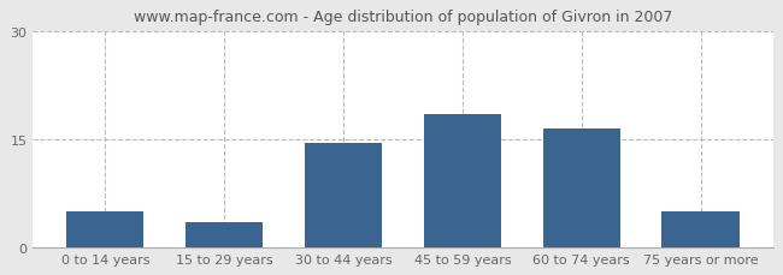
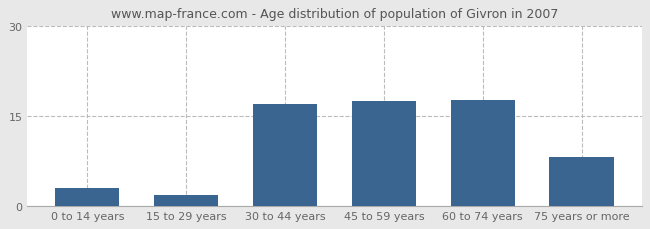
0 to 14 years: 5.0 -> 3.0
15 to 29 years: 3.5 -> 1.8
30 to 44 years: 14.5 -> 17.0
45 to 59 years: 18.5 -> 17.4
60 to 74 years: 16.5 -> 17.6
75 years or more: 5.0 -> 8.2
